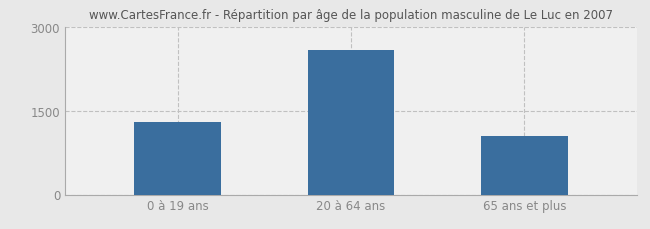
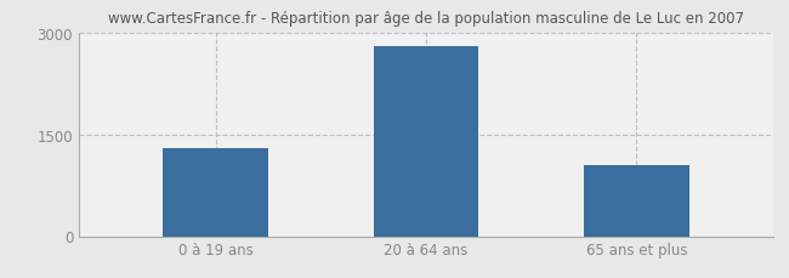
20 à 64 ans: 2580 -> 2800
